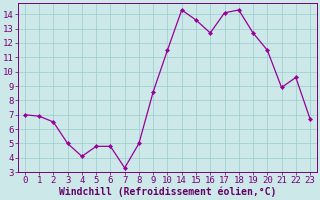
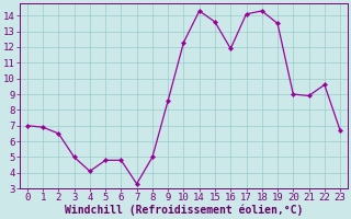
10: 11.5 -> 12.3
16: 12.7 -> 11.9
19: 12.7 -> 13.5
20: 11.5 -> 9.0
